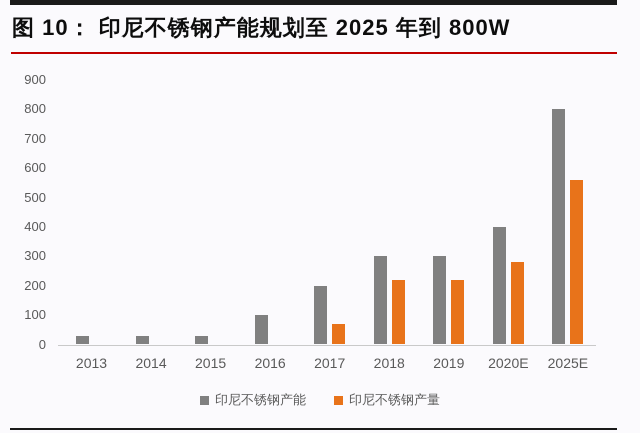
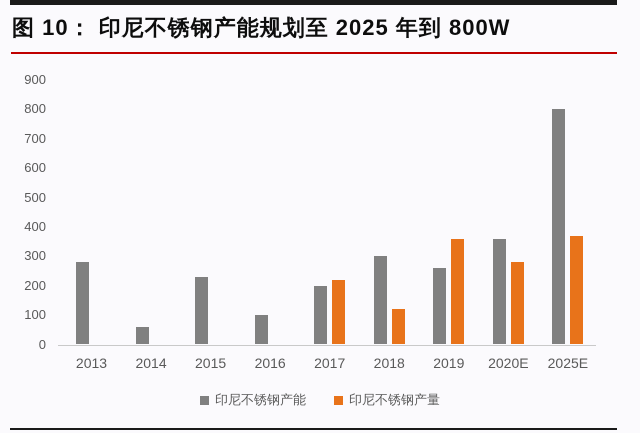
印尼不锈钢产能/2013: 30 -> 280
印尼不锈钢产能/2014: 30 -> 60
印尼不锈钢产能/2015: 30 -> 230
印尼不锈钢产量/2017: 70 -> 220
印尼不锈钢产量/2018: 220 -> 120
印尼不锈钢产能/2019: 300 -> 260
印尼不锈钢产量/2019: 220 -> 360
印尼不锈钢产能/2020E: 400 -> 360
印尼不锈钢产量/2025E: 560 -> 370
